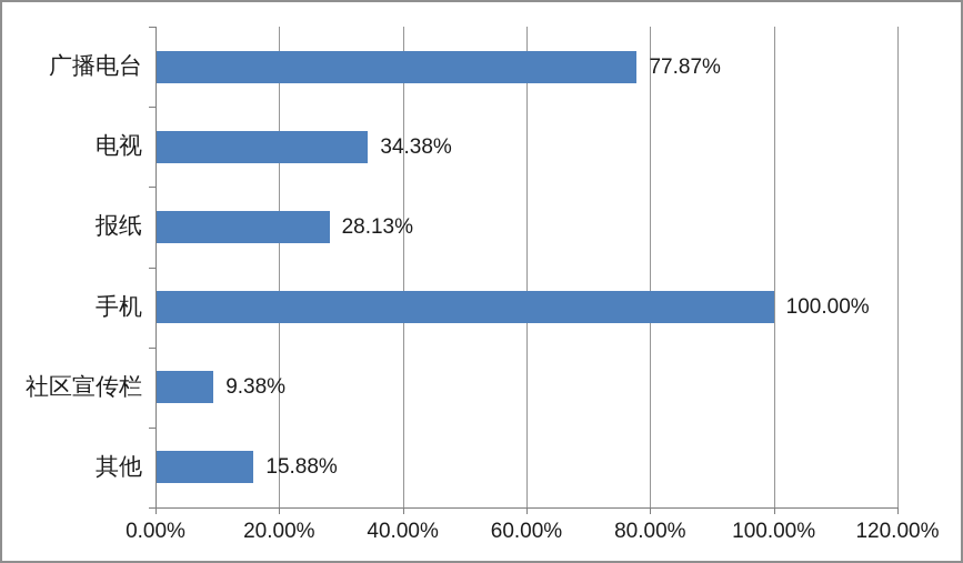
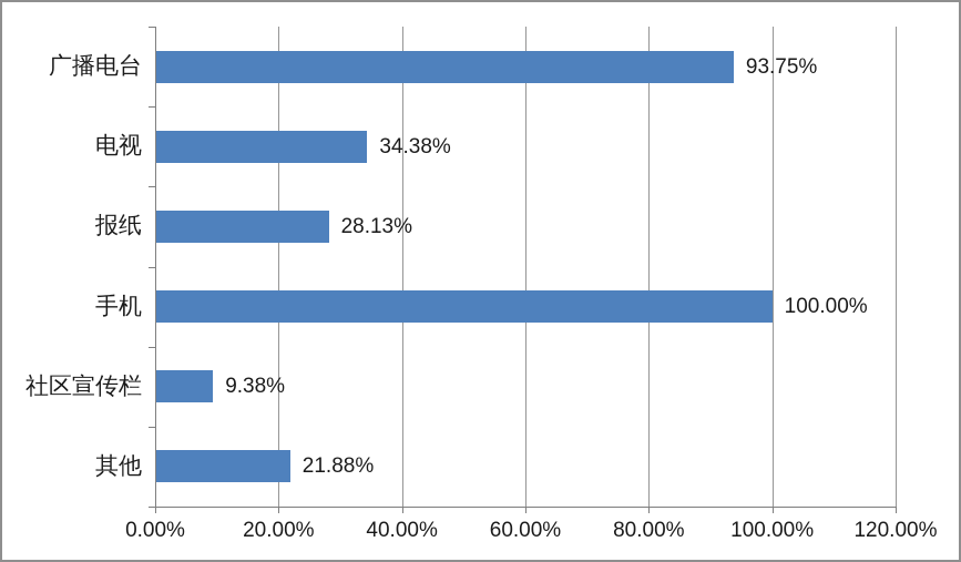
广播电台: 77.87% -> 93.75%
其他: 15.88% -> 21.88%
